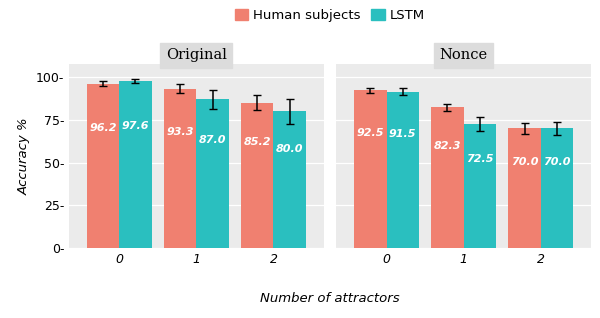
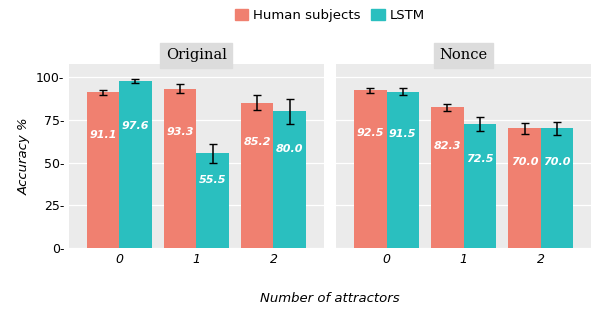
Original/Human subjects/0: 96.2 -> 91.1
Original/LSTM/1: 87.0 -> 55.5
